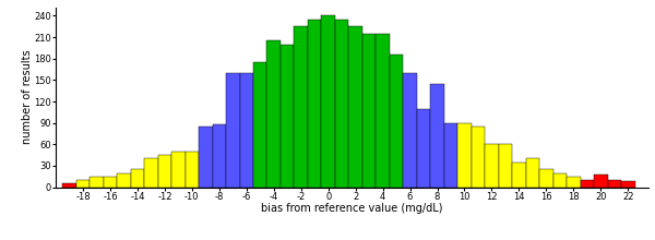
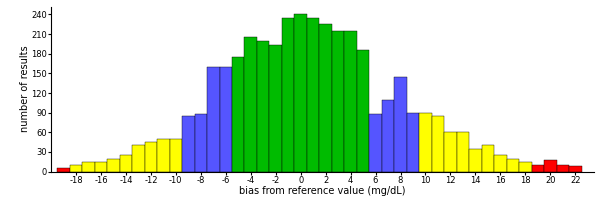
-2: 225 -> 194
6: 160 -> 88
